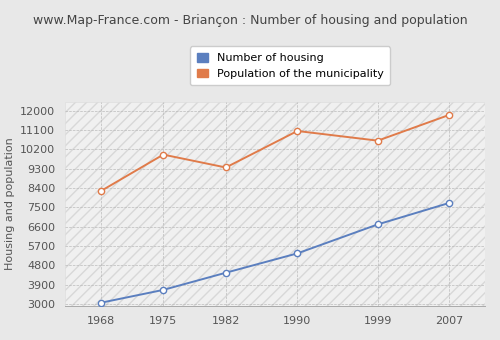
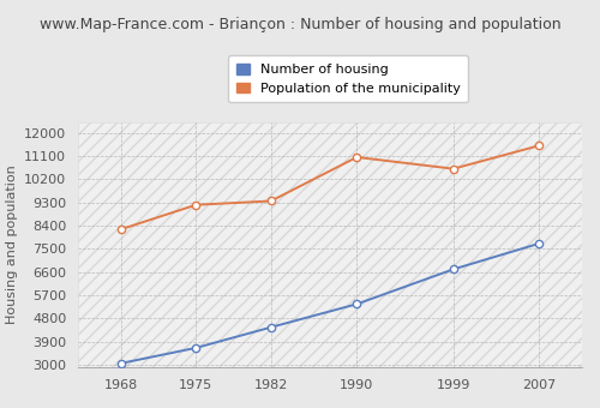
Population of the municipality/1975: 9950 -> 9200
Population of the municipality/2007: 11800 -> 11500
